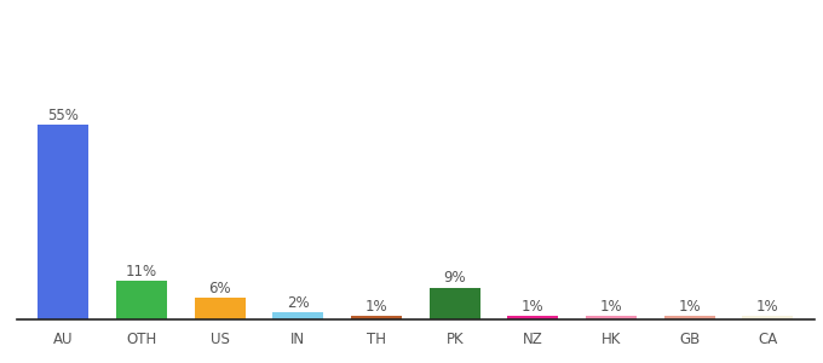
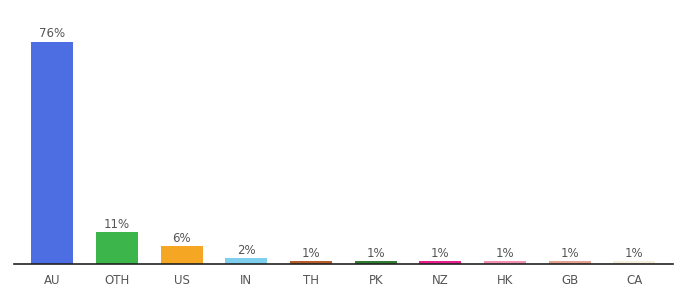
AU: 55% -> 76%
PK: 9% -> 1%
